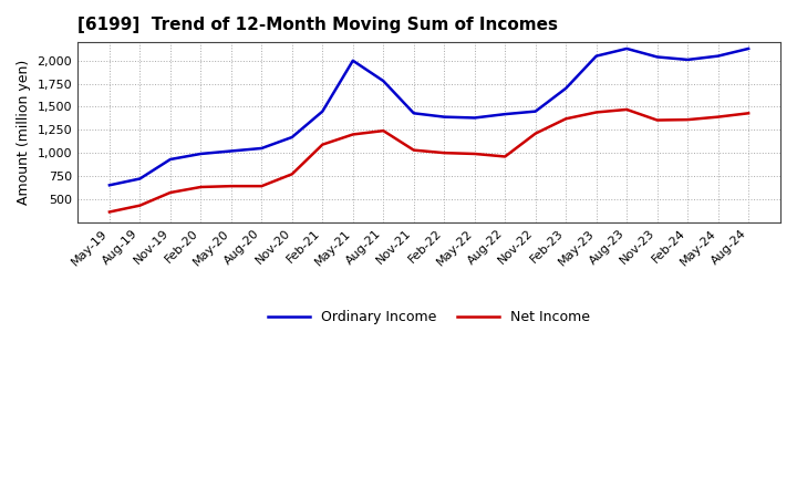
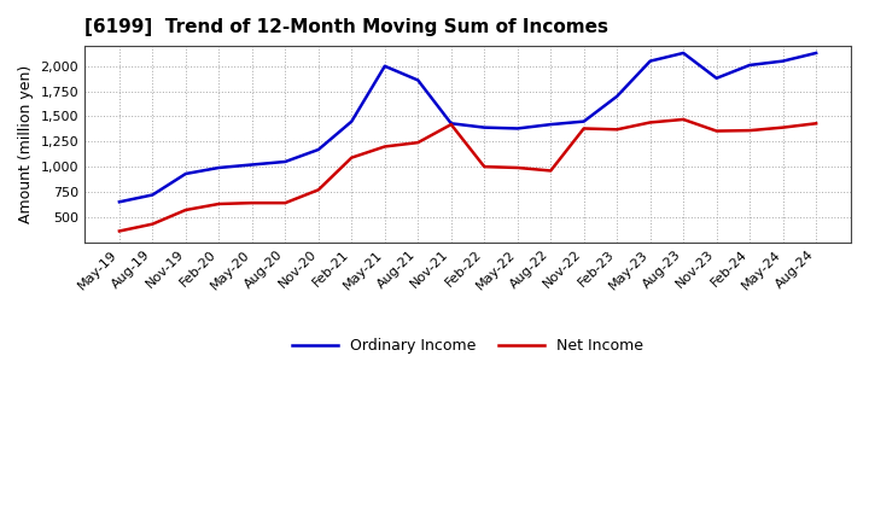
Ordinary Income/Aug-21: 1,780 -> 1,860
Net Income/Nov-21: 1,030 -> 1,420
Net Income/Nov-22: 1,210 -> 1,380
Ordinary Income/Nov-23: 2,040 -> 1,880
